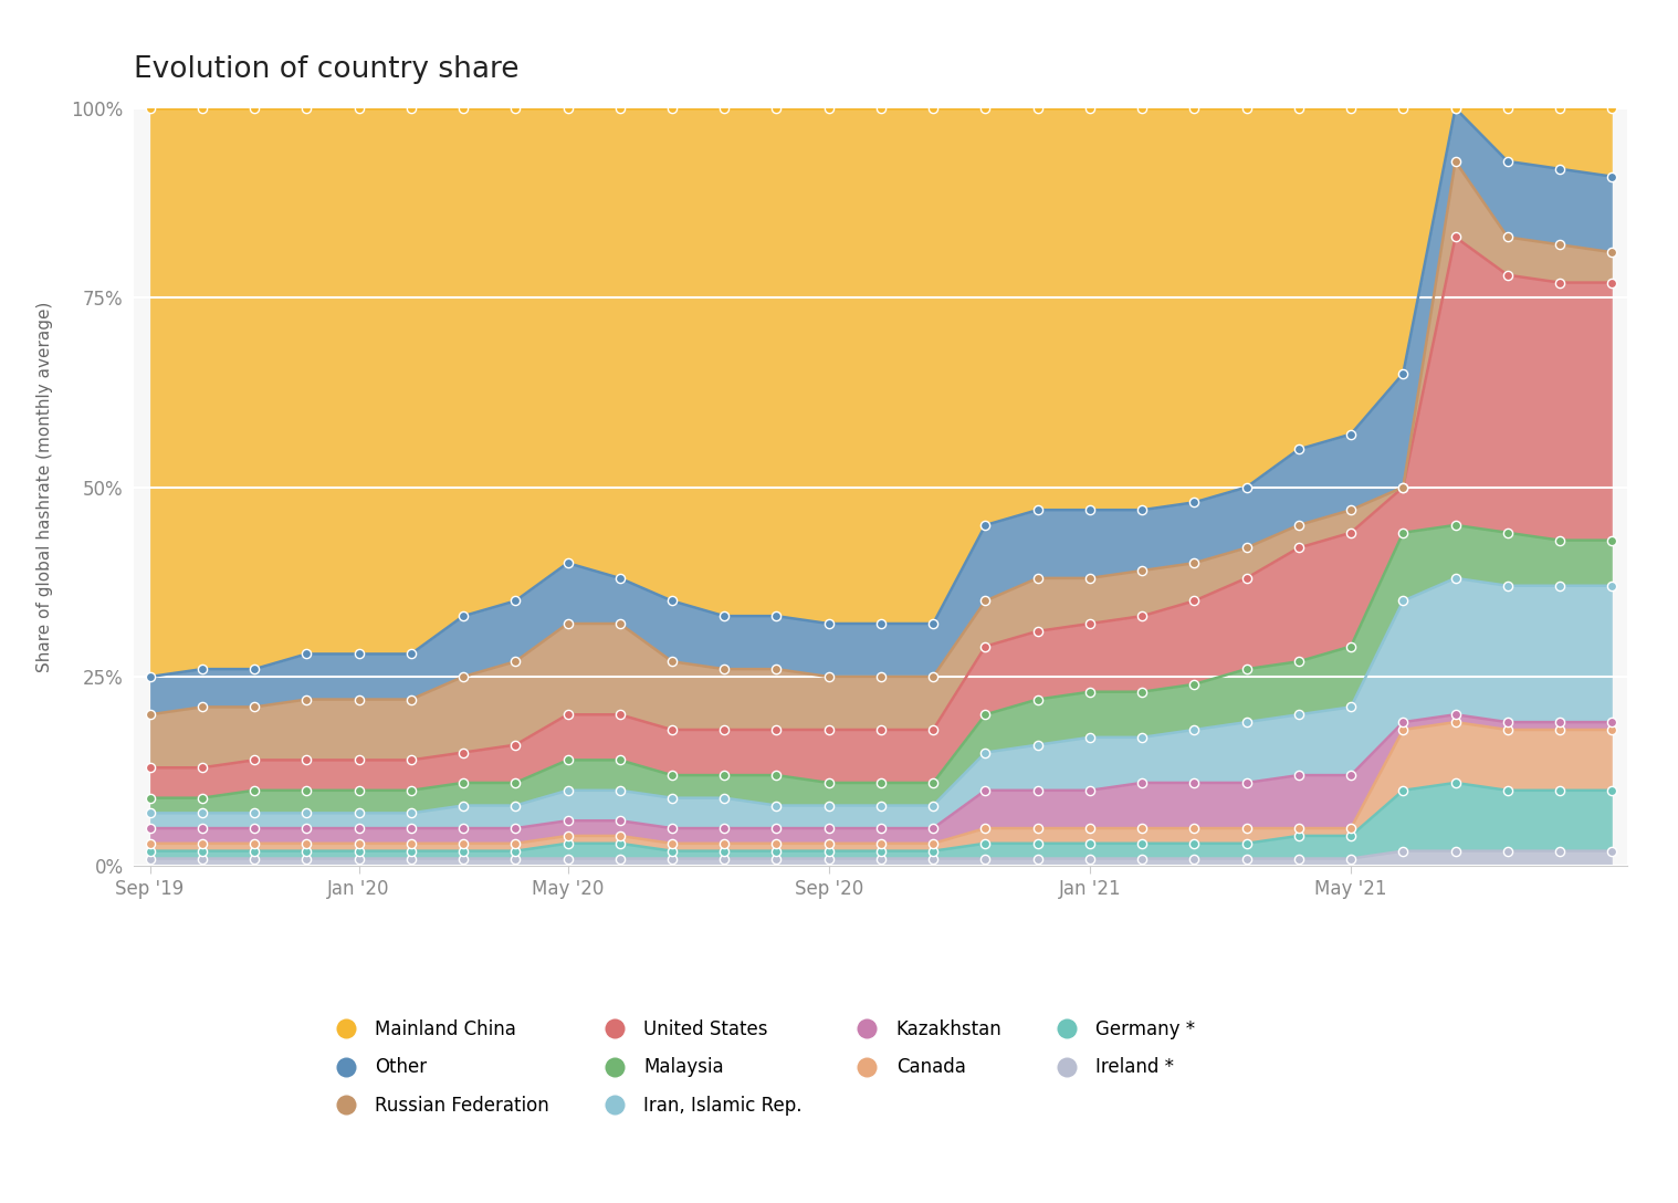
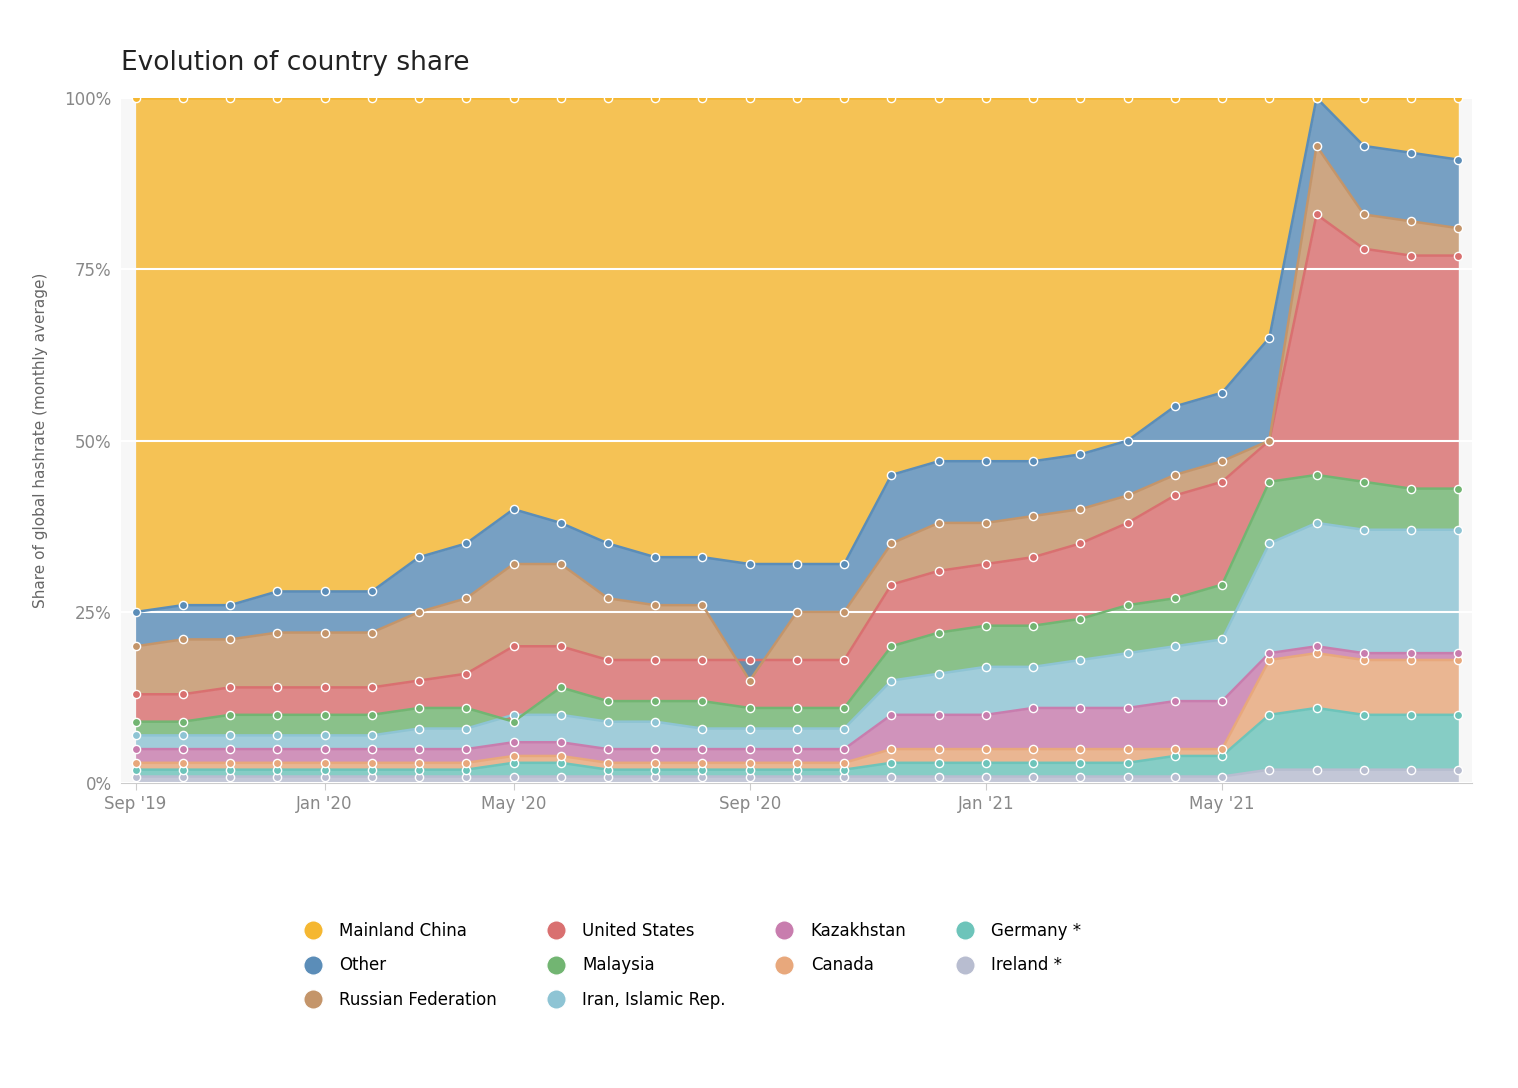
Malaysia/May '20: 14% -> 9%
Russian Federation/Sep '20: 25% -> 15%
